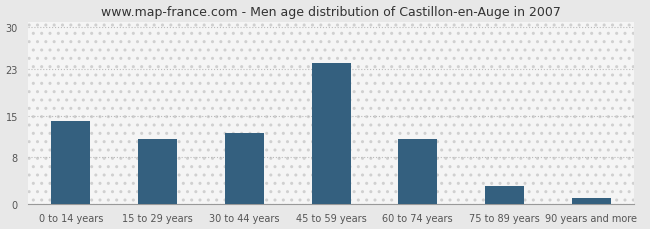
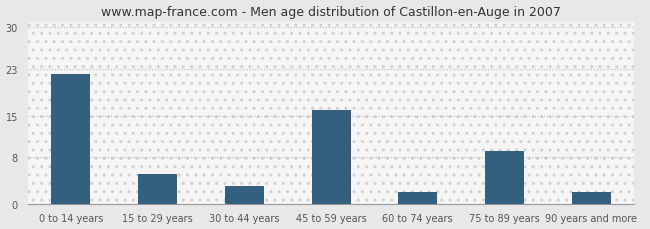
0 to 14 years: 14 -> 22
15 to 29 years: 11 -> 5
30 to 44 years: 12 -> 3
45 to 59 years: 24 -> 16
60 to 74 years: 11 -> 2
75 to 89 years: 3 -> 9
90 years and more: 1 -> 2
